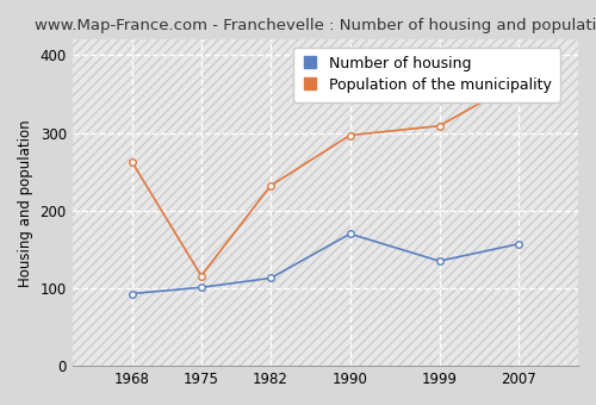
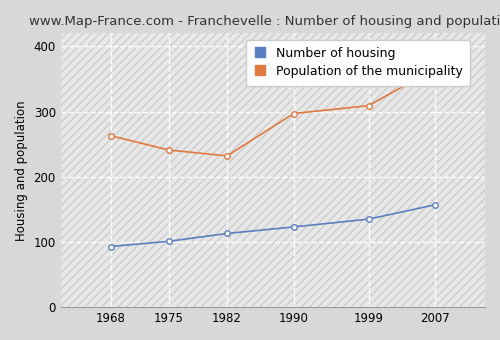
Population of the municipality/1975: 116 -> 241
Number of housing/1990: 170 -> 123
